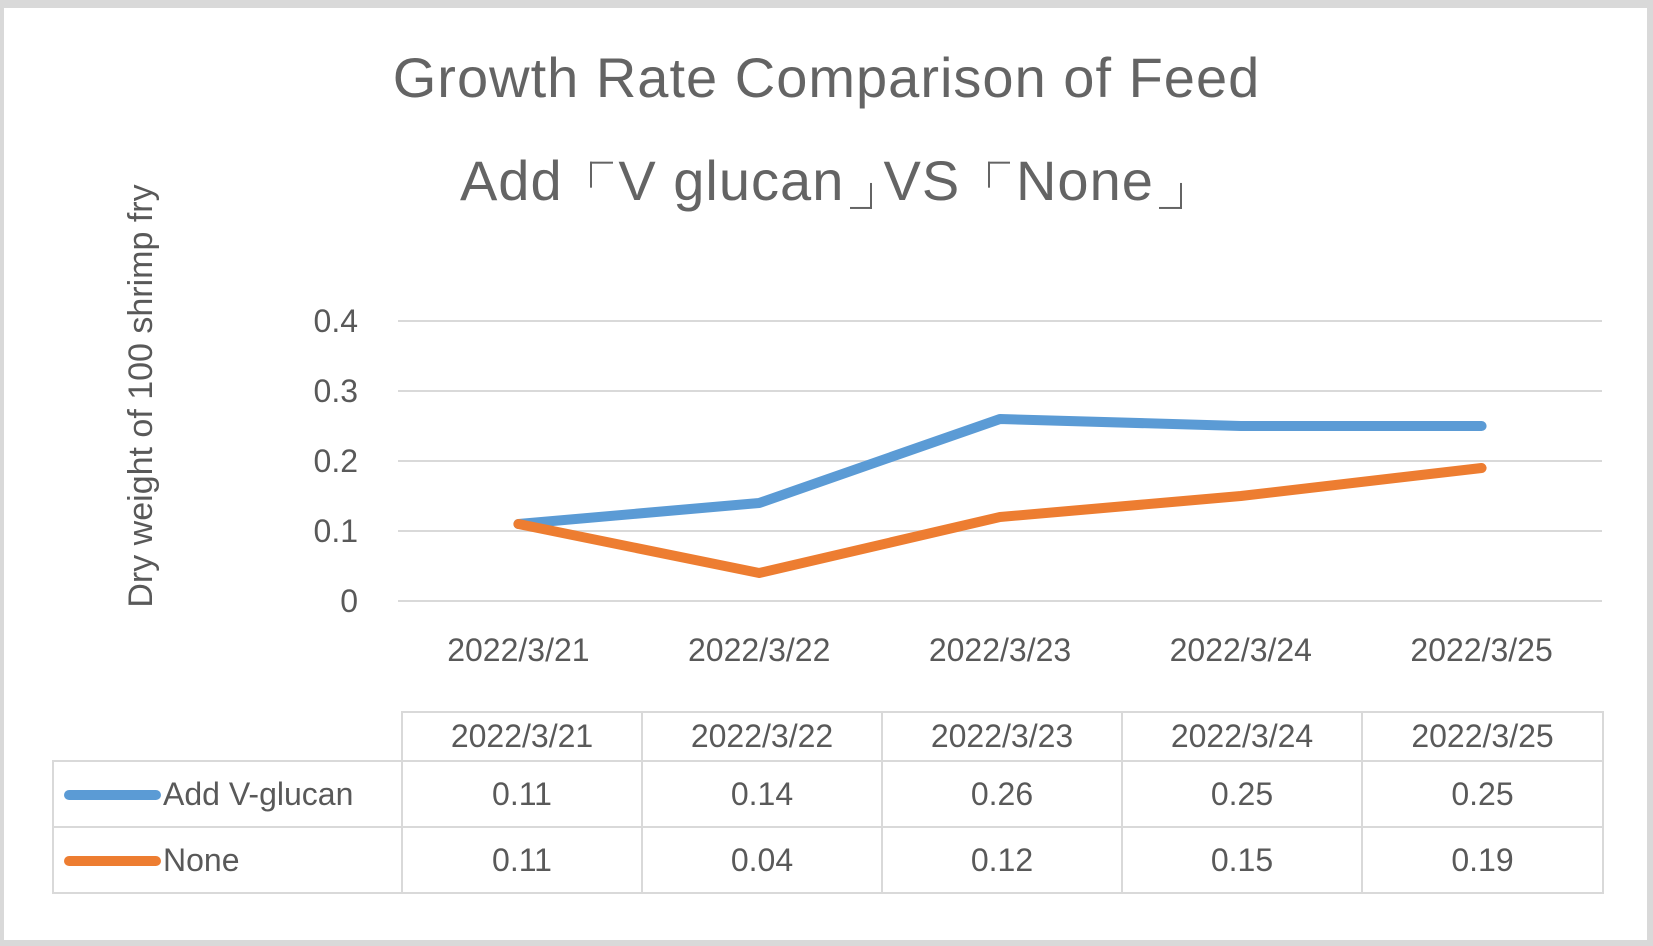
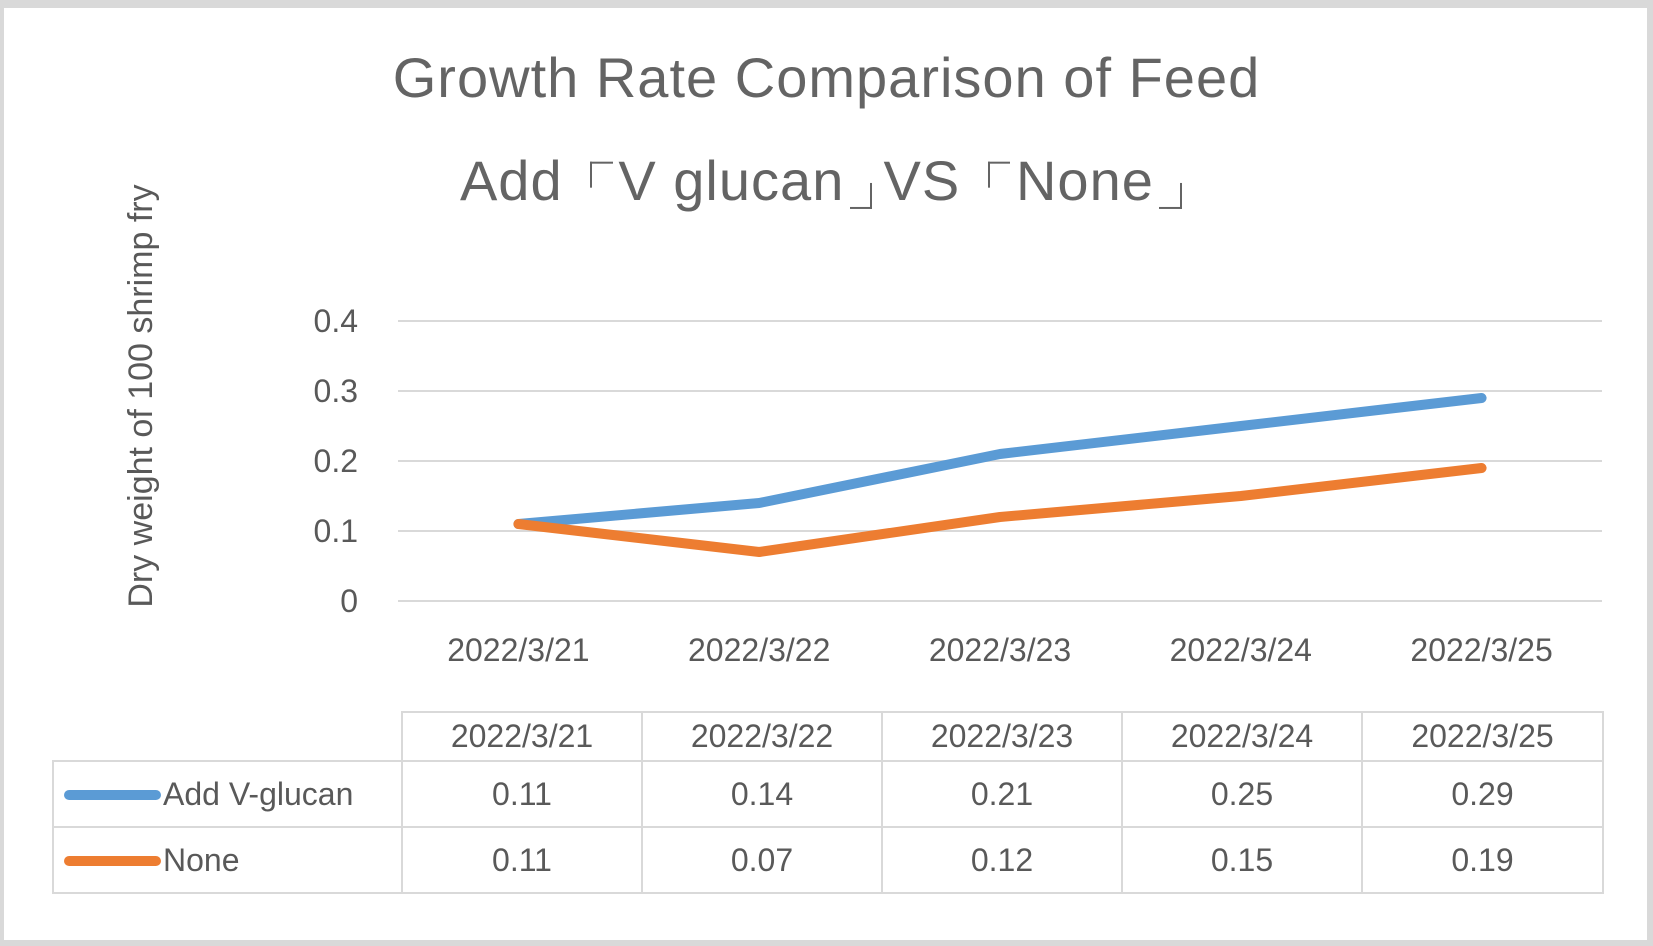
None/2022/3/22: 0.04 -> 0.07
Add V-glucan/2022/3/23: 0.26 -> 0.21
Add V-glucan/2022/3/25: 0.25 -> 0.29
